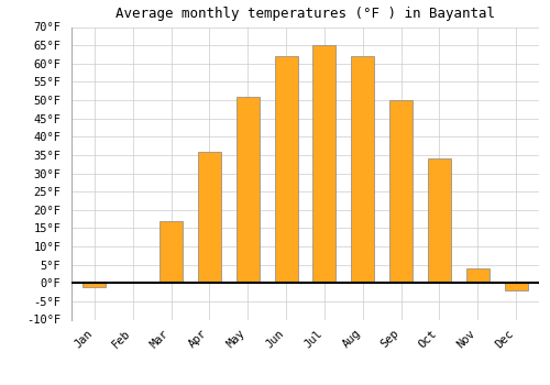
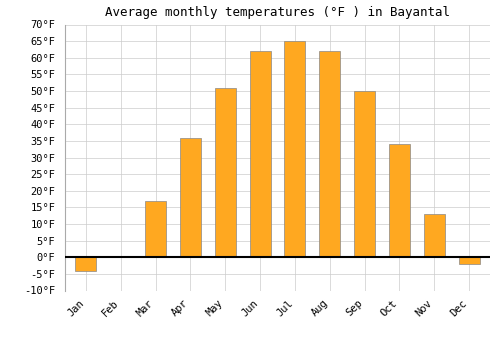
Jan: -1°F -> -4°F
Nov: 4°F -> 13°F
